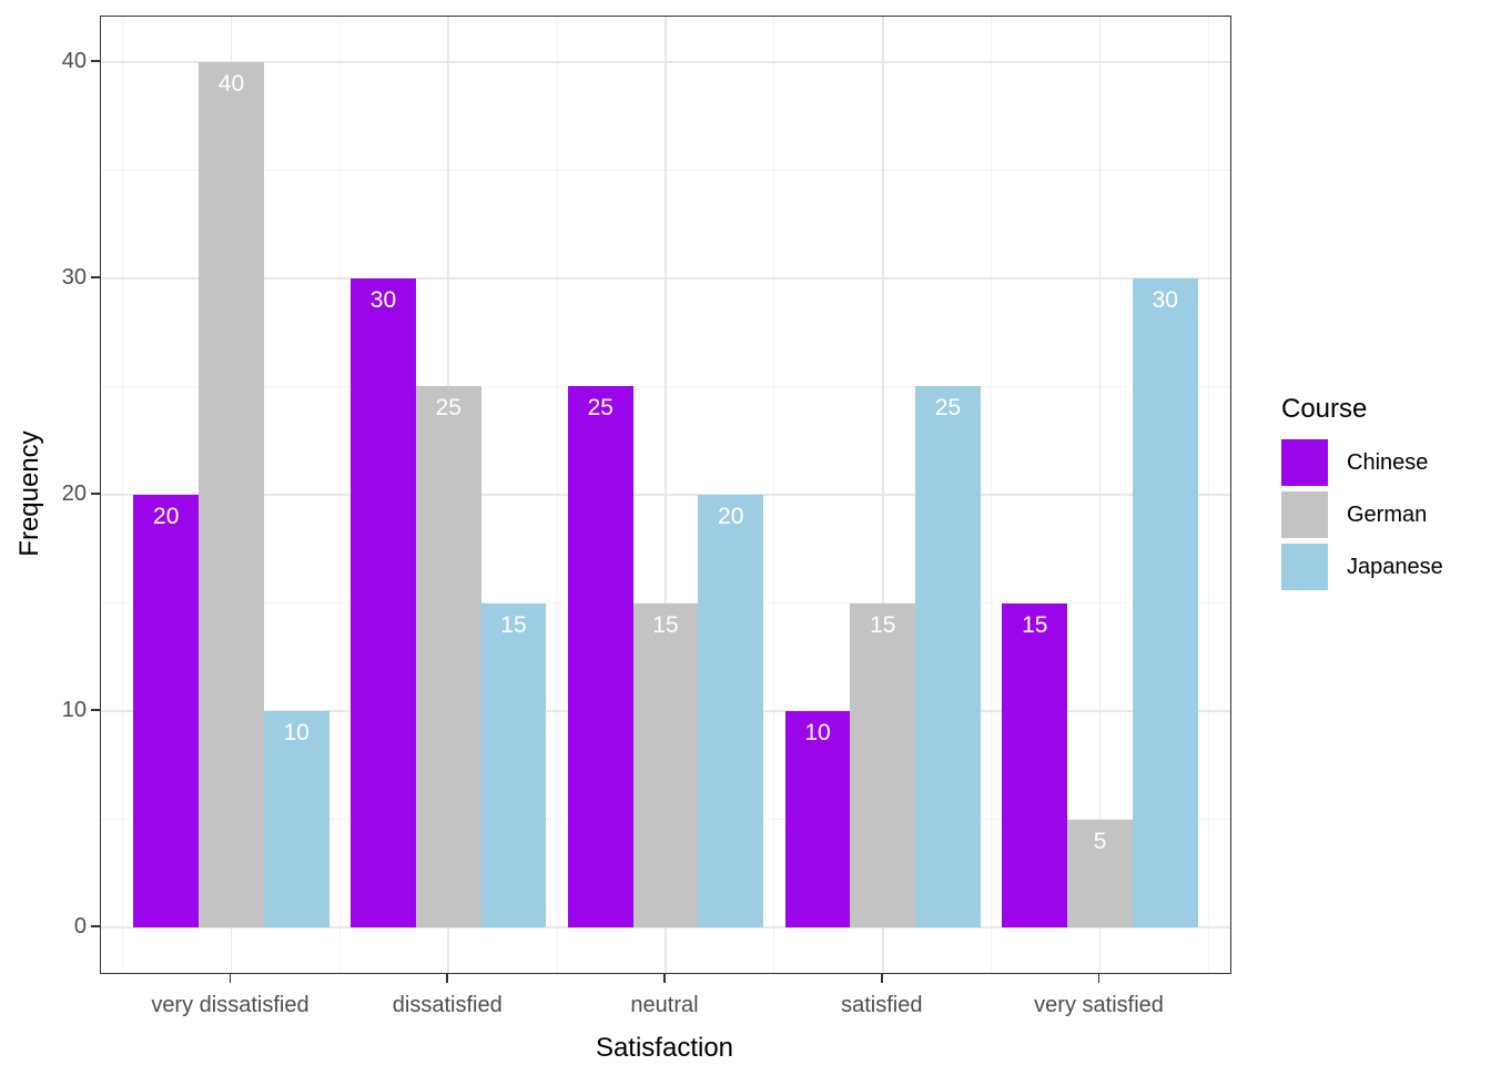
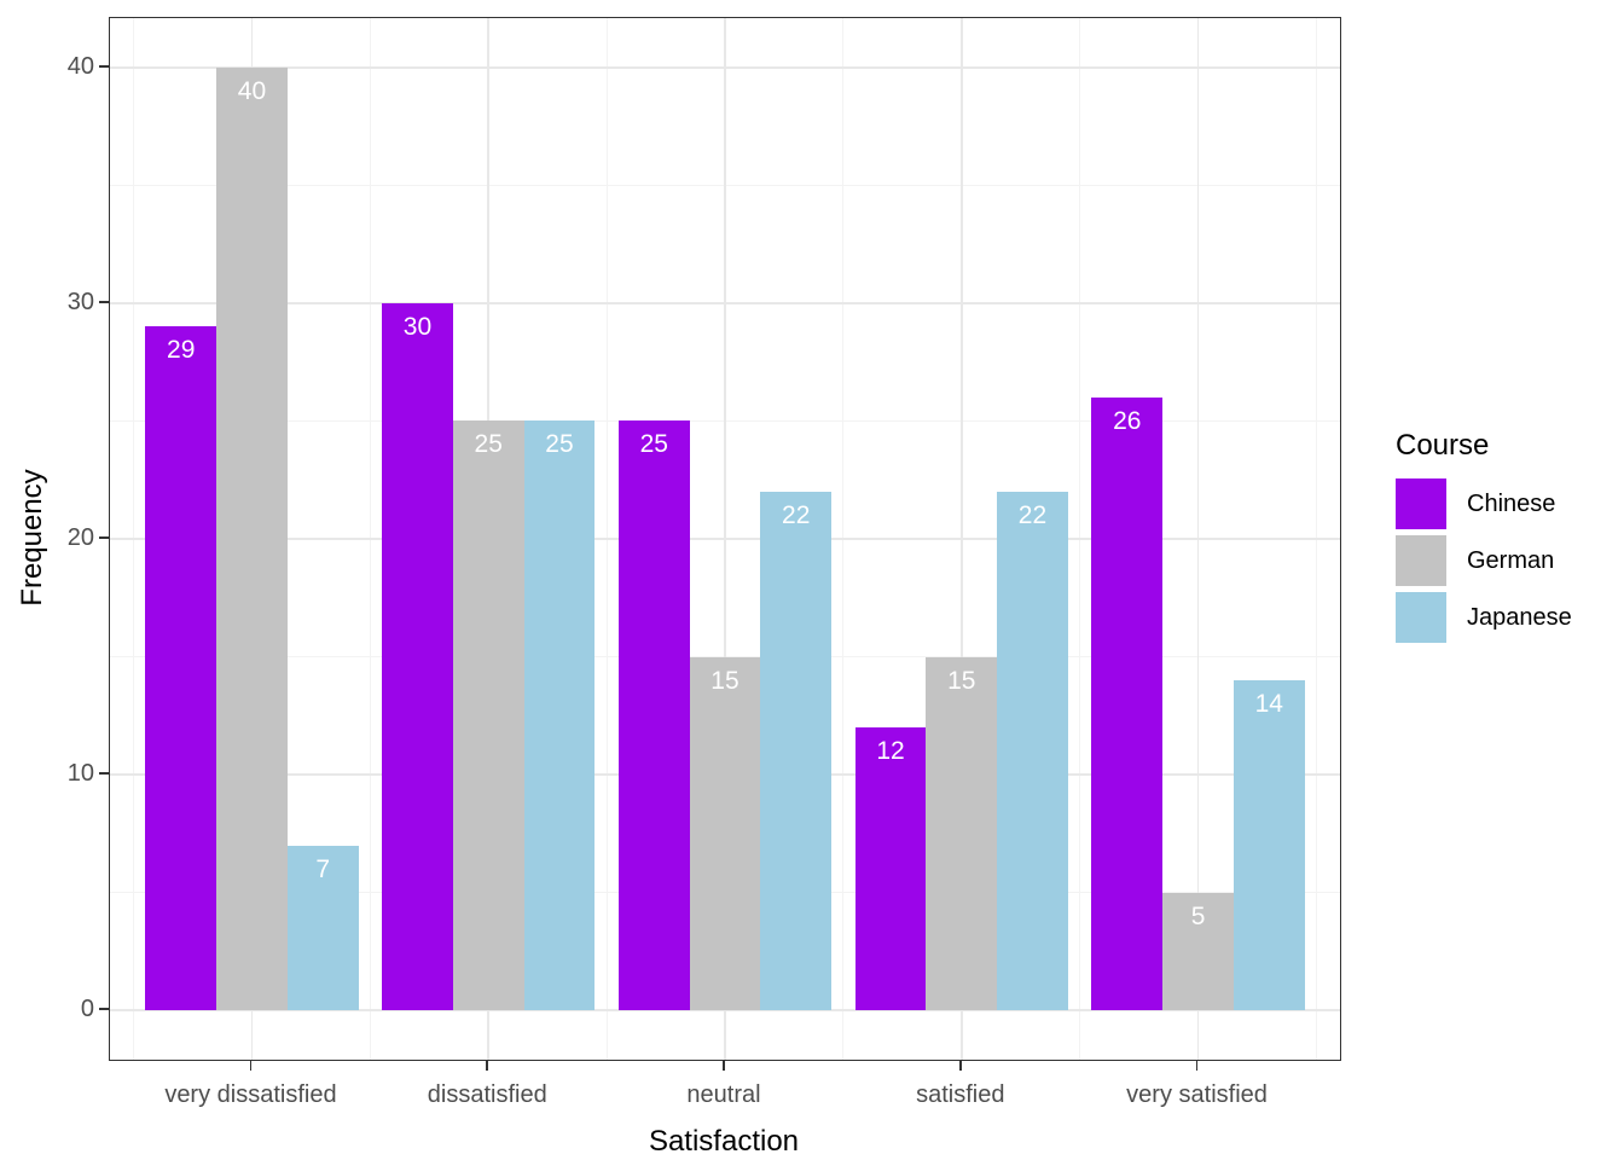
Chinese/very dissatisfied: 20 -> 29
Japanese/very dissatisfied: 10 -> 7
Japanese/dissatisfied: 15 -> 25
Japanese/neutral: 20 -> 22
Chinese/satisfied: 10 -> 12
Japanese/satisfied: 25 -> 22
Chinese/very satisfied: 15 -> 26
Japanese/very satisfied: 30 -> 14
